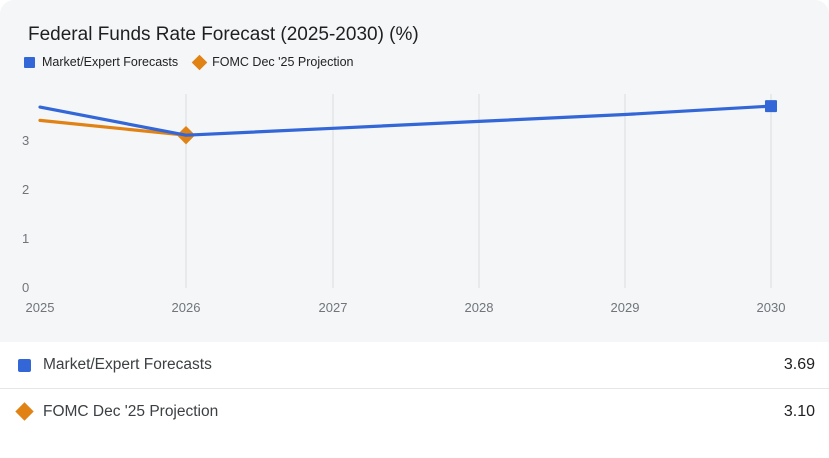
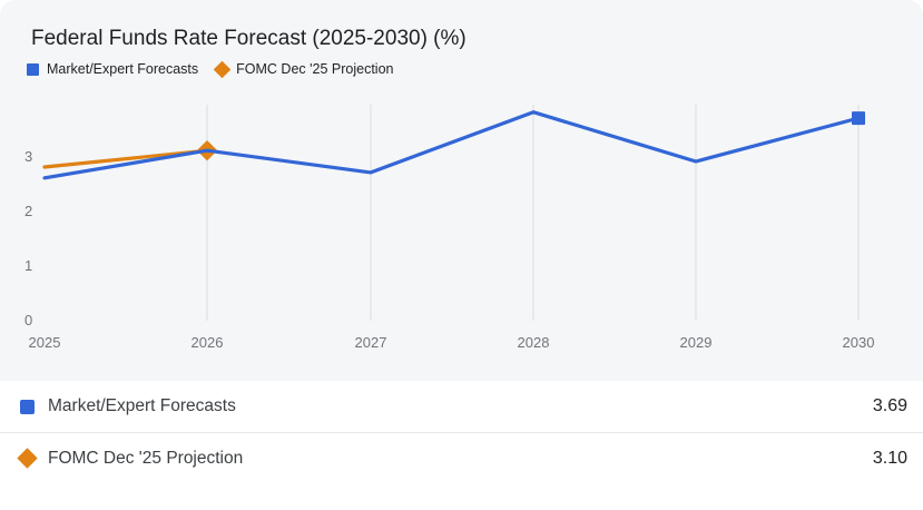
Market/Expert Forecasts/2025: 3.7 -> 2.6
FOMC Dec '25 Projection/2025: 3.4 -> 2.8
Market/Expert Forecasts/2027: 3.2 -> 2.7
Market/Expert Forecasts/2028: 3.4 -> 3.8
Market/Expert Forecasts/2029: 3.5 -> 2.9
